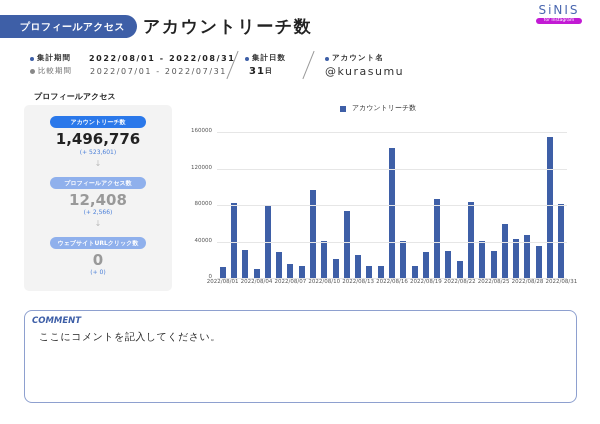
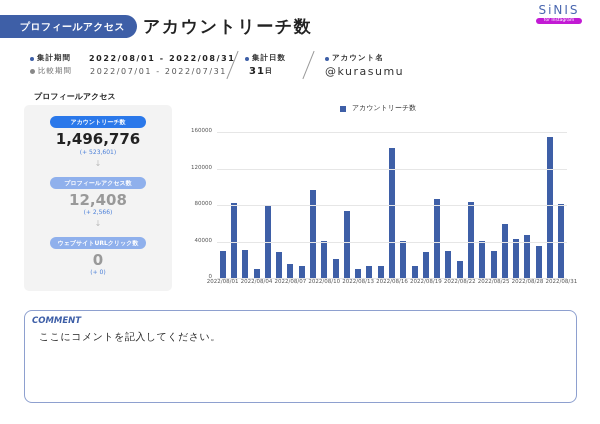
2022/08/01: 10000 -> 30000
2022/08/13: 30000 -> 10000
